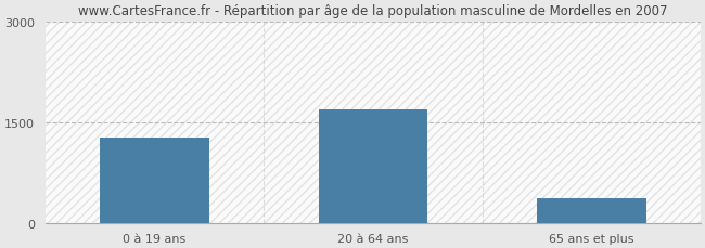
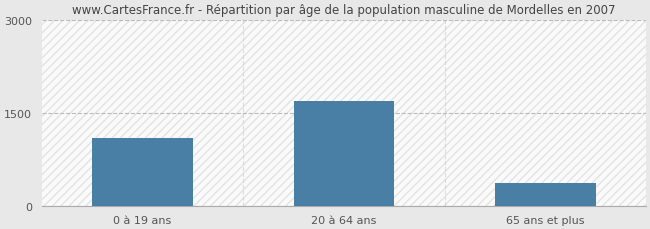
0 à 19 ans: 1280 -> 1100
